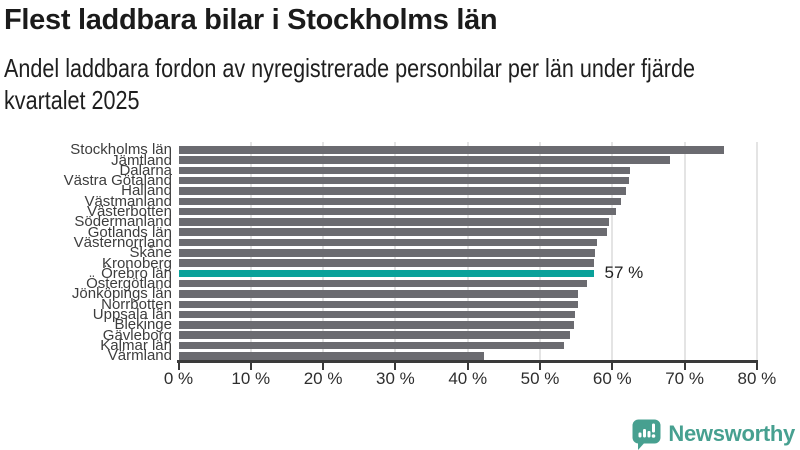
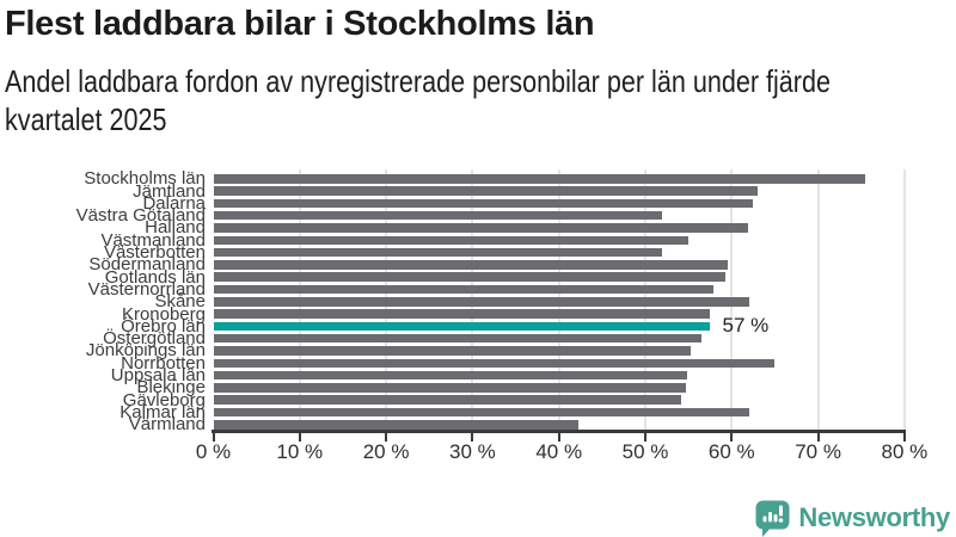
Jämtland: 68% -> 63%
Västra Götaland: 62% -> 52%
Västmanland: 61% -> 55%
Västerbotten: 60% -> 52%
Skåne: 58% -> 62%
Norrbotten: 55% -> 65%
Kalmar län: 53% -> 62%
